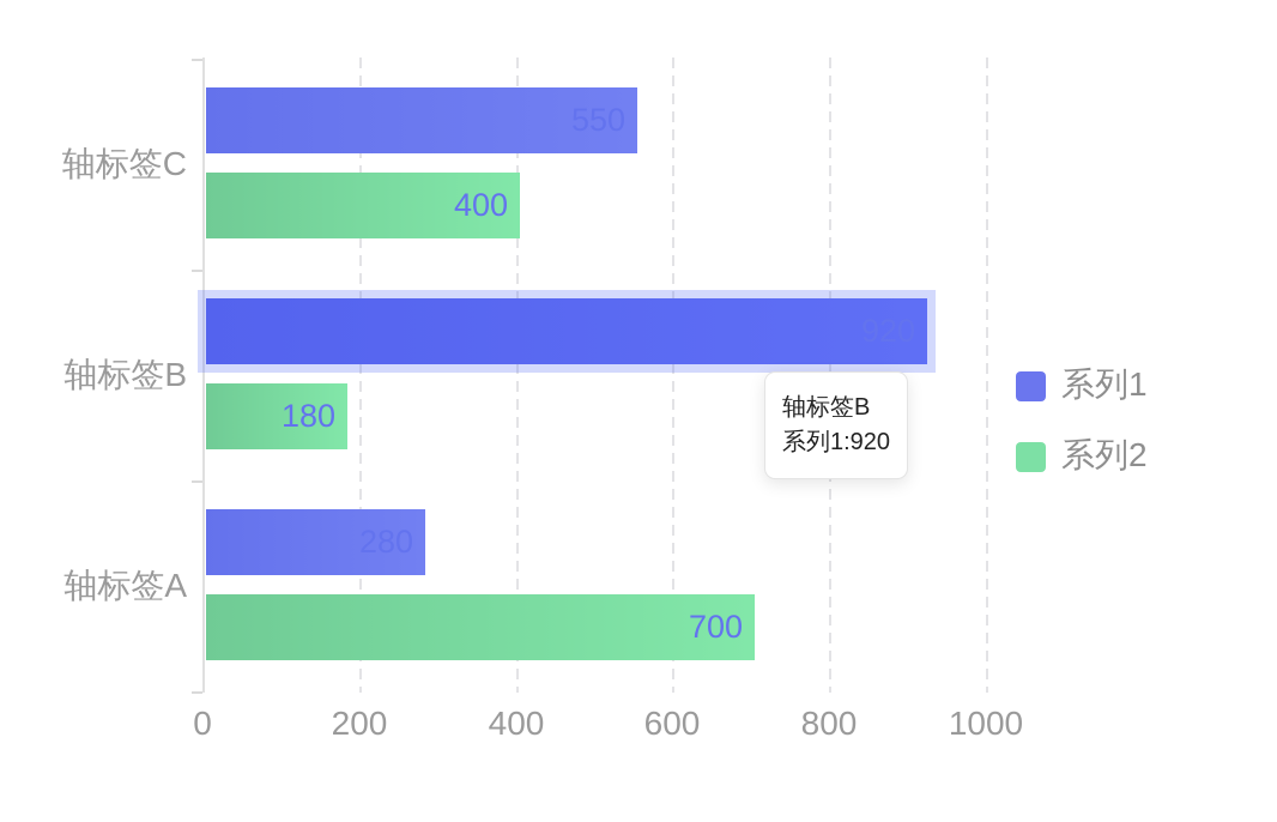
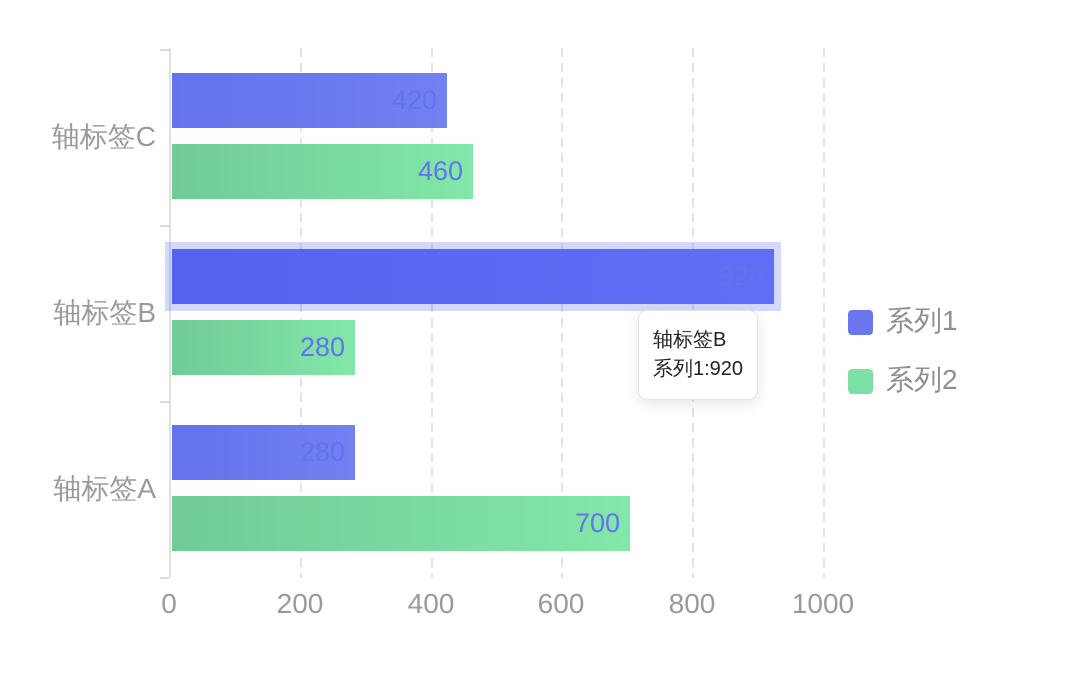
系列1/轴标签C: 550 -> 420
系列2/轴标签C: 400 -> 460
系列2/轴标签B: 180 -> 280
